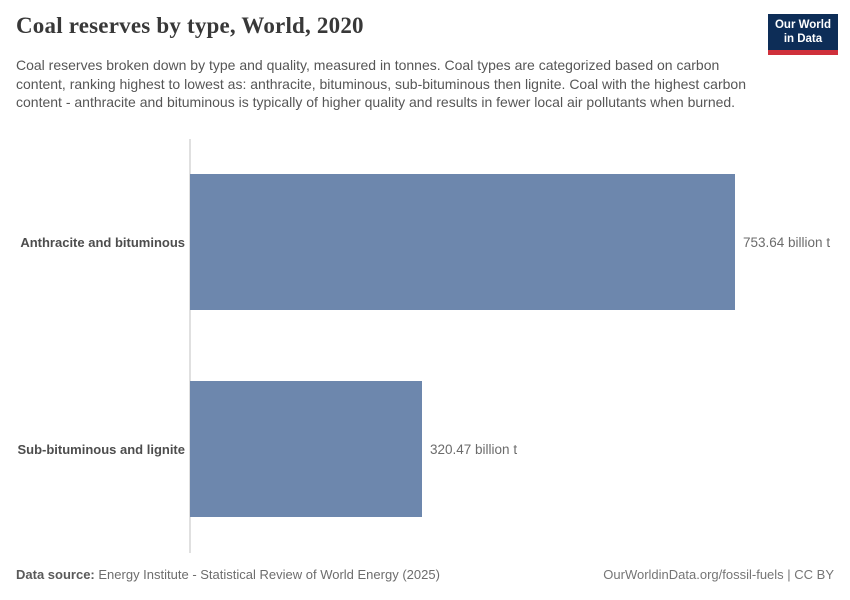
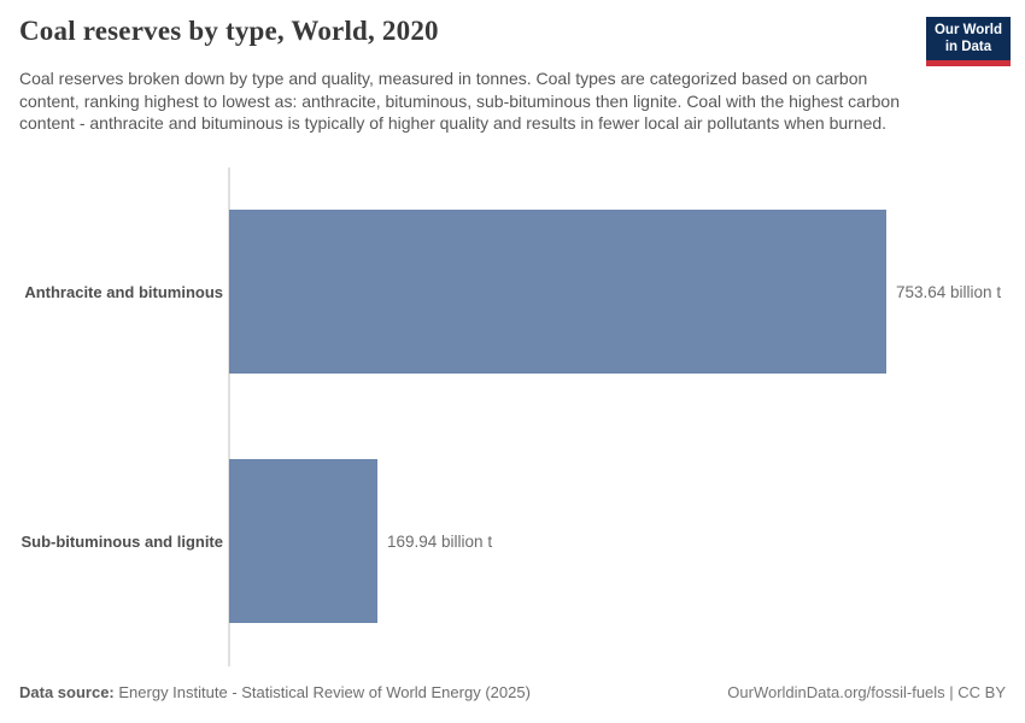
Sub-bituminous and lignite: 320.47 -> 169.94
